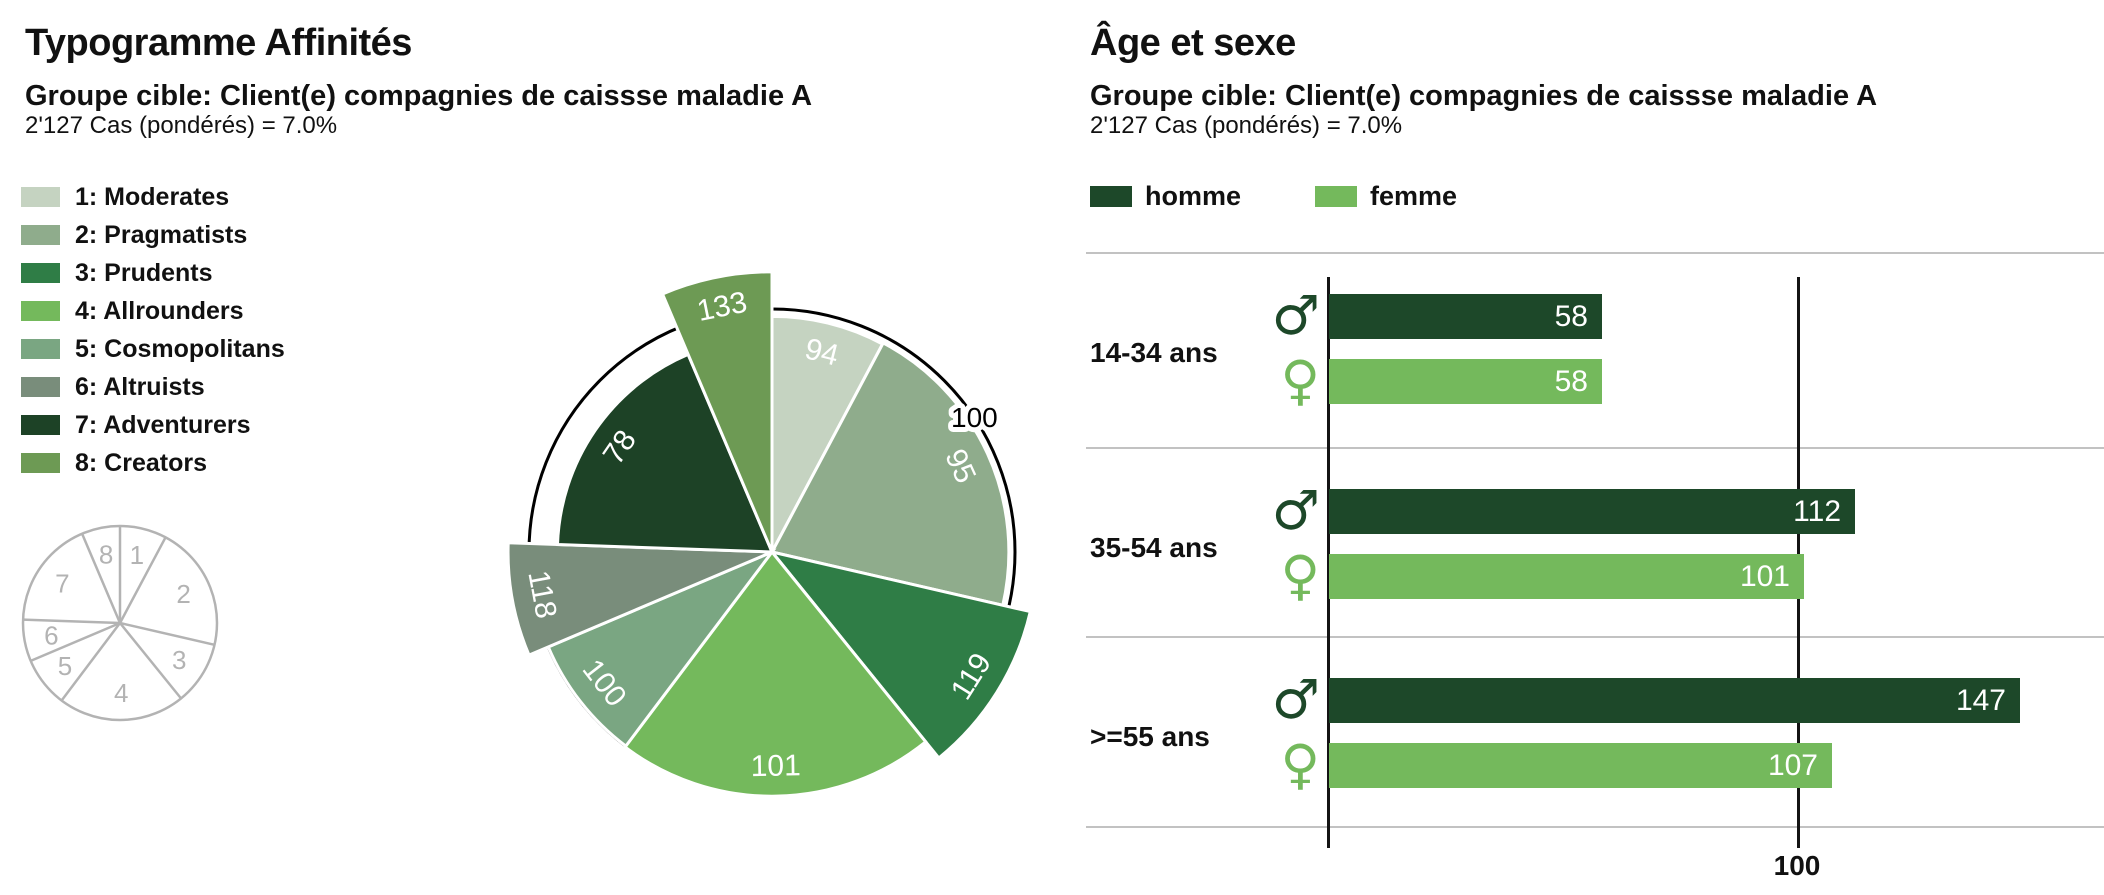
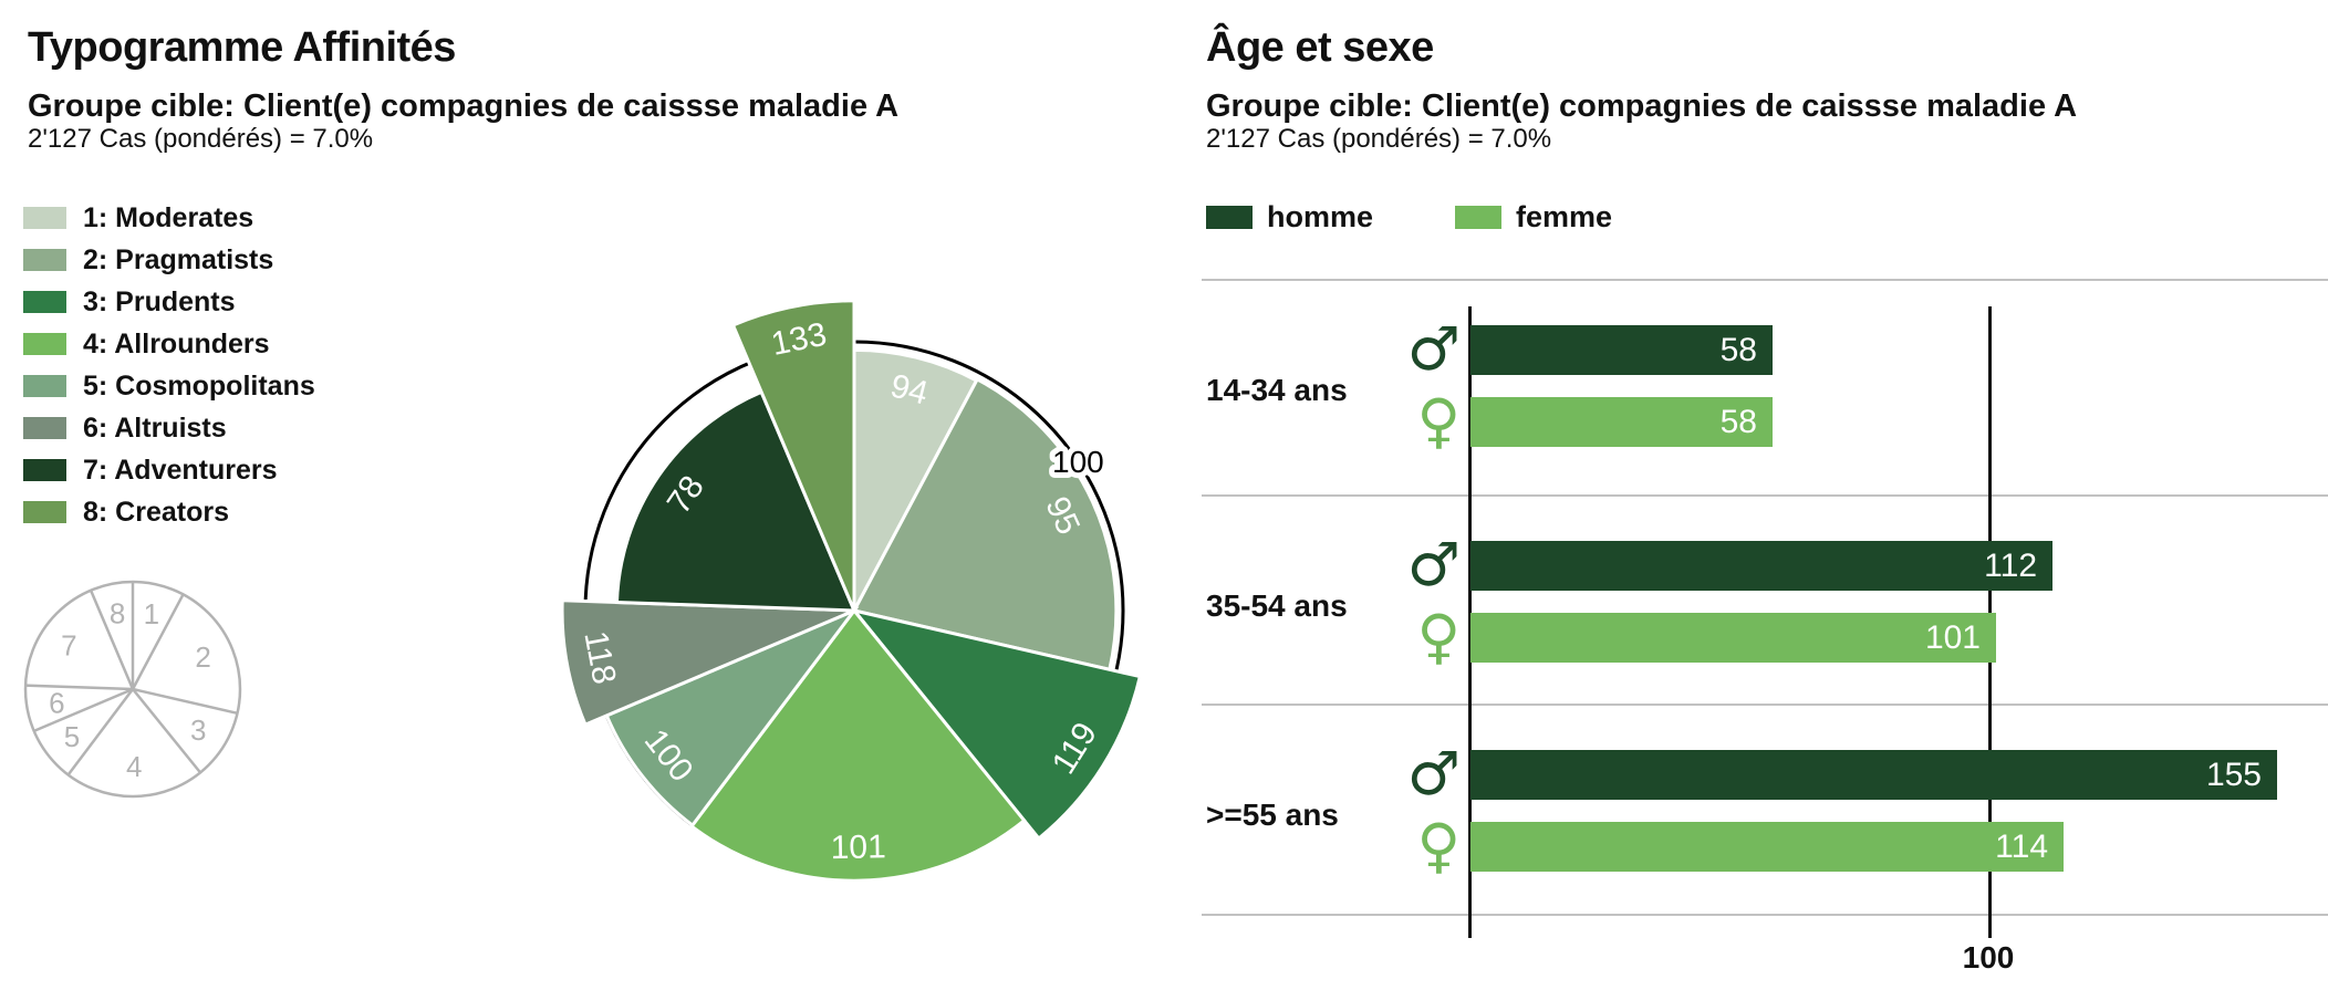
Âge et sexe/homme/>=55 ans: 147 -> 155
Âge et sexe/femme/>=55 ans: 107 -> 114
